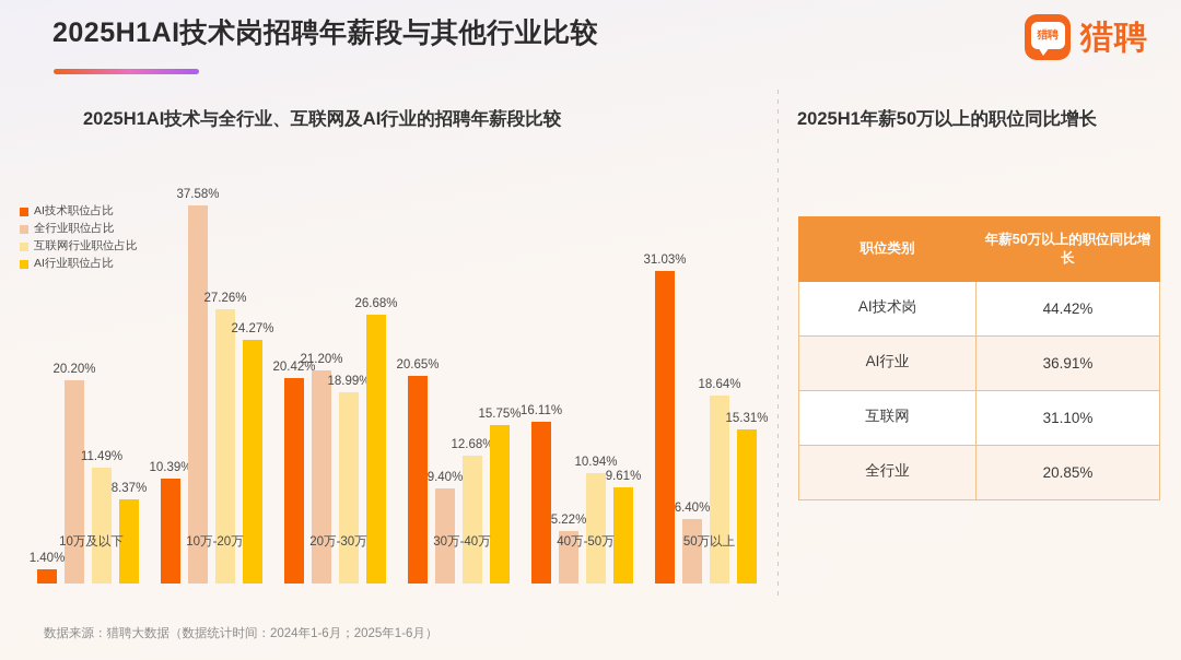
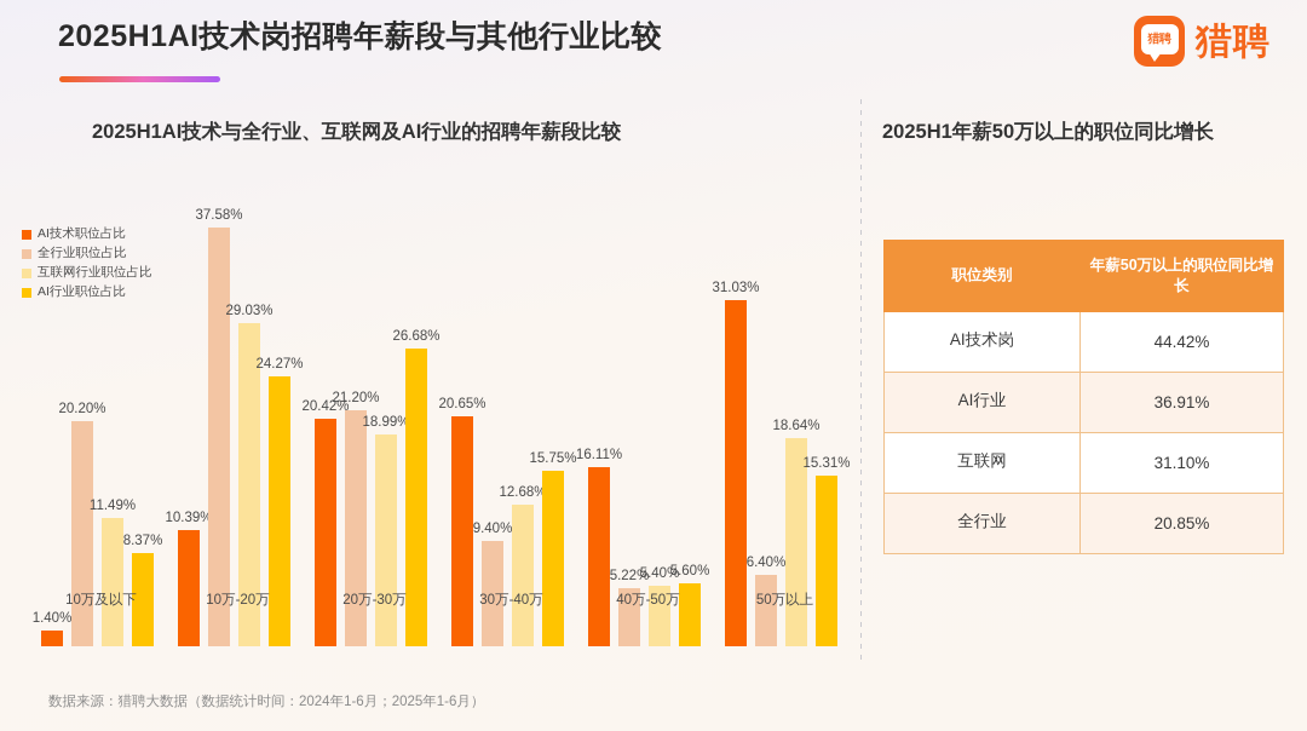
互联网行业职位占比/10万-20万: 27.26% -> 29.03%
互联网行业职位占比/40万-50万: 10.94% -> 5.40%
AI行业职位占比/40万-50万: 9.61% -> 5.60%
